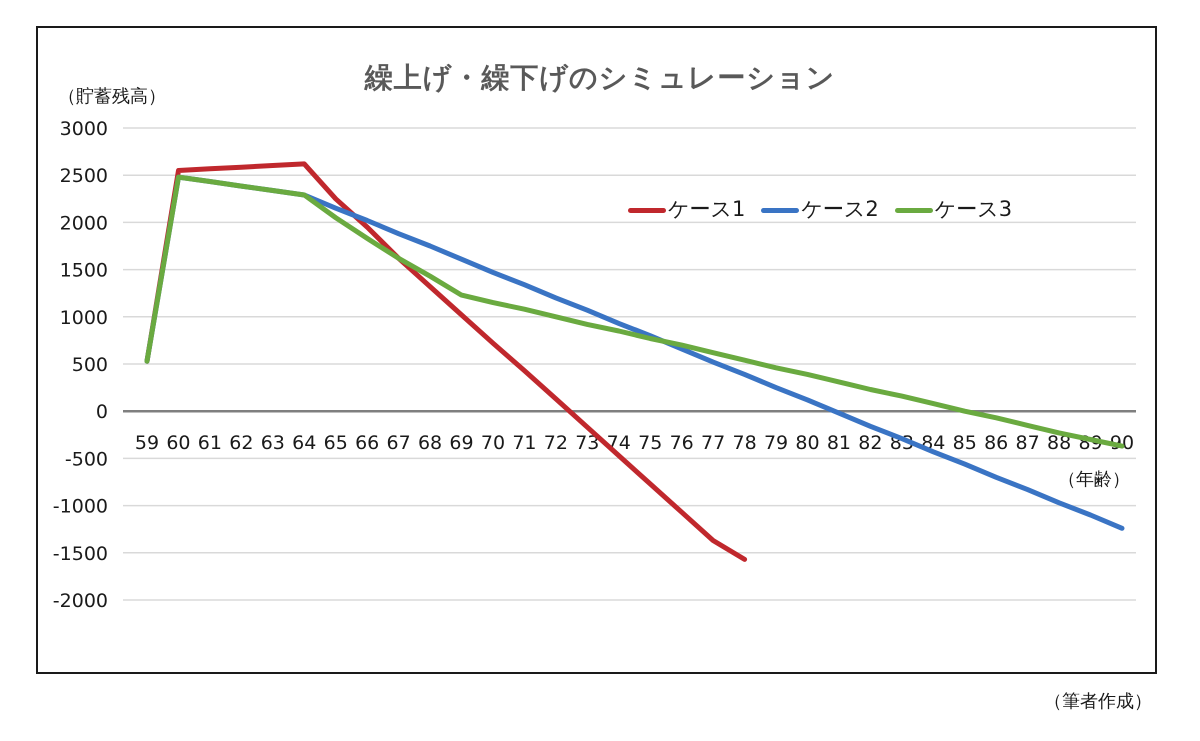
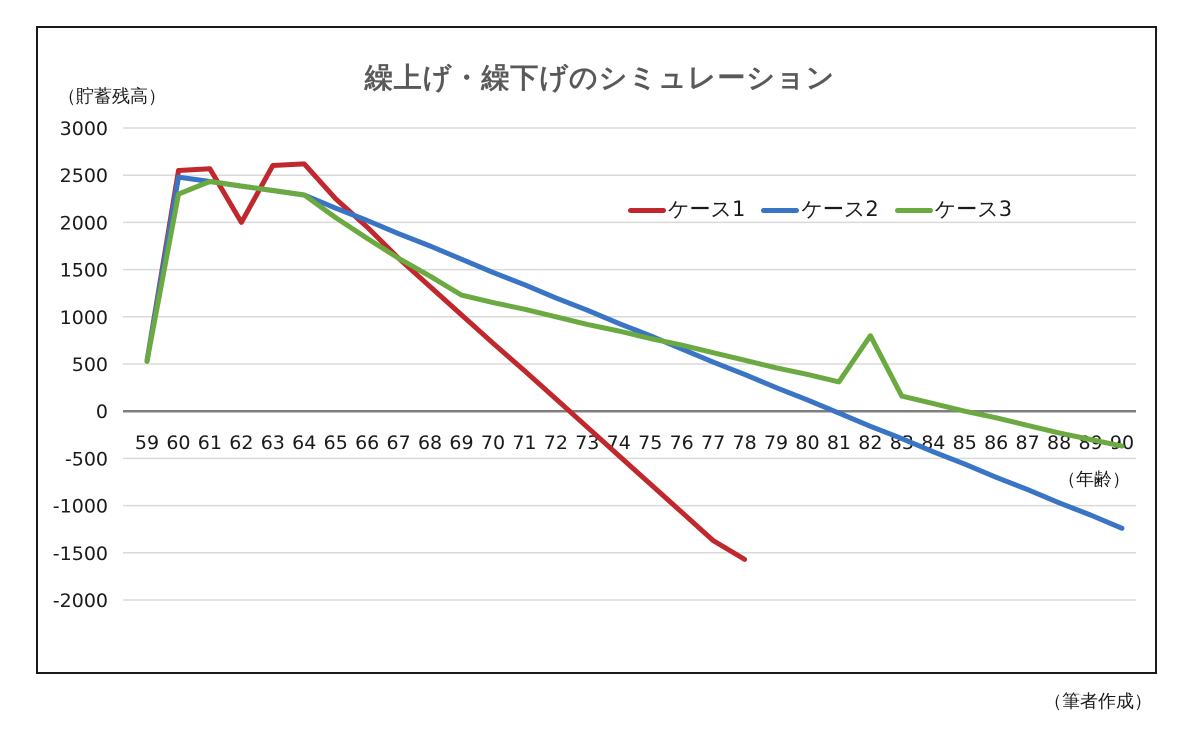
ケース3/60: 2500 -> 2300
ケース1/62: 2600 -> 2000
ケース3/82: 200 -> 800
